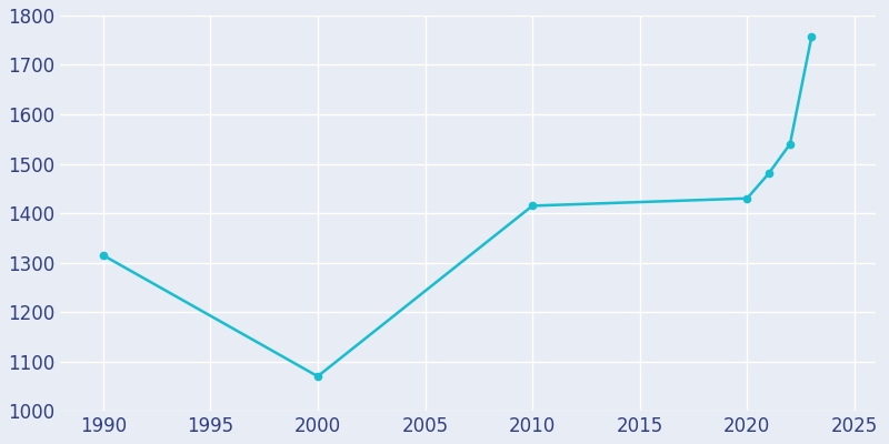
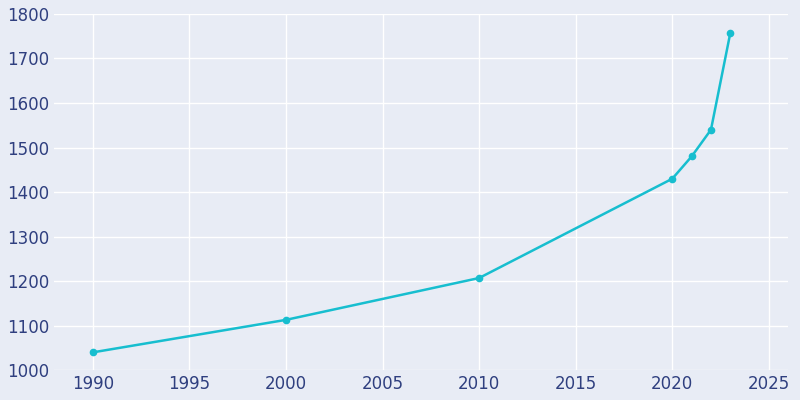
1990: 1315 -> 1040
2000: 1070 -> 1113
2010: 1415 -> 1207
